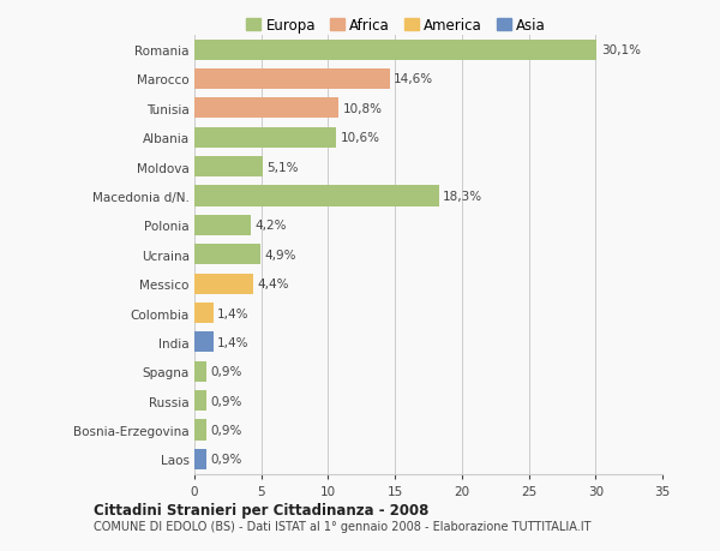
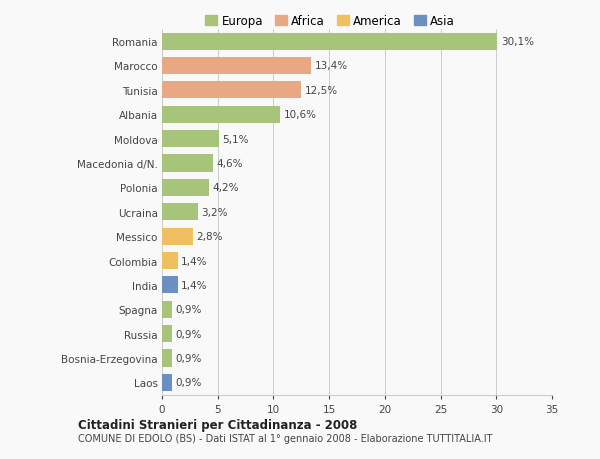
Marocco: 14,6% -> 13,4%
Tunisia: 10,8% -> 12,5%
Macedonia d/N.: 18,3% -> 4,6%
Ucraina: 4,9% -> 3,2%
Messico: 4,4% -> 2,8%
